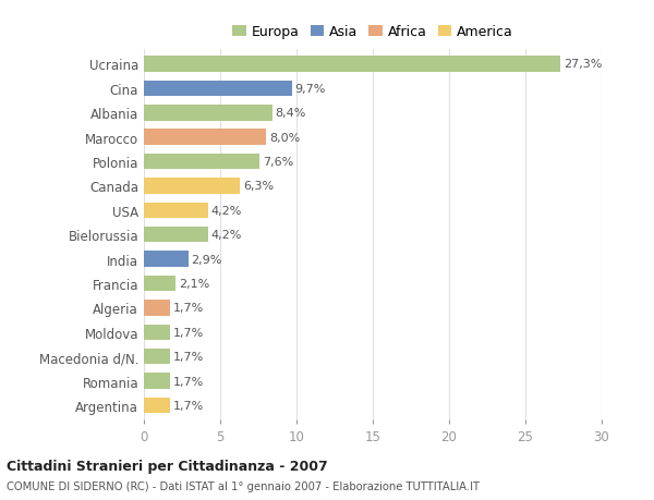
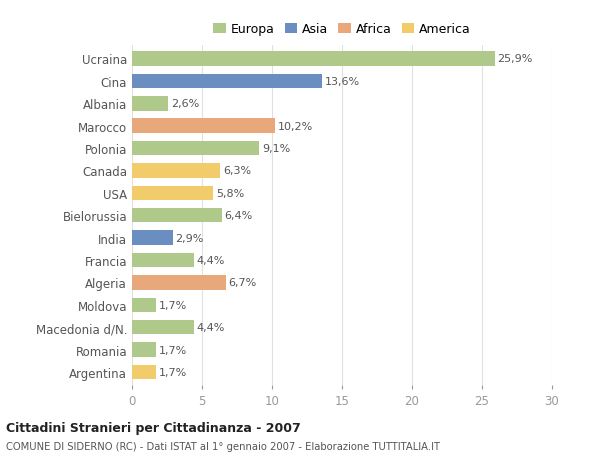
Ucraina: 27,3% -> 25,9%
Cina: 9,7% -> 13,6%
Albania: 8,4% -> 2,6%
Marocco: 8,0% -> 10,2%
Polonia: 7,6% -> 9,1%
USA: 4,2% -> 5,8%
Bielorussia: 4,2% -> 6,4%
Francia: 2,1% -> 4,4%
Algeria: 1,7% -> 6,7%
Macedonia d/N.: 1,7% -> 4,4%
